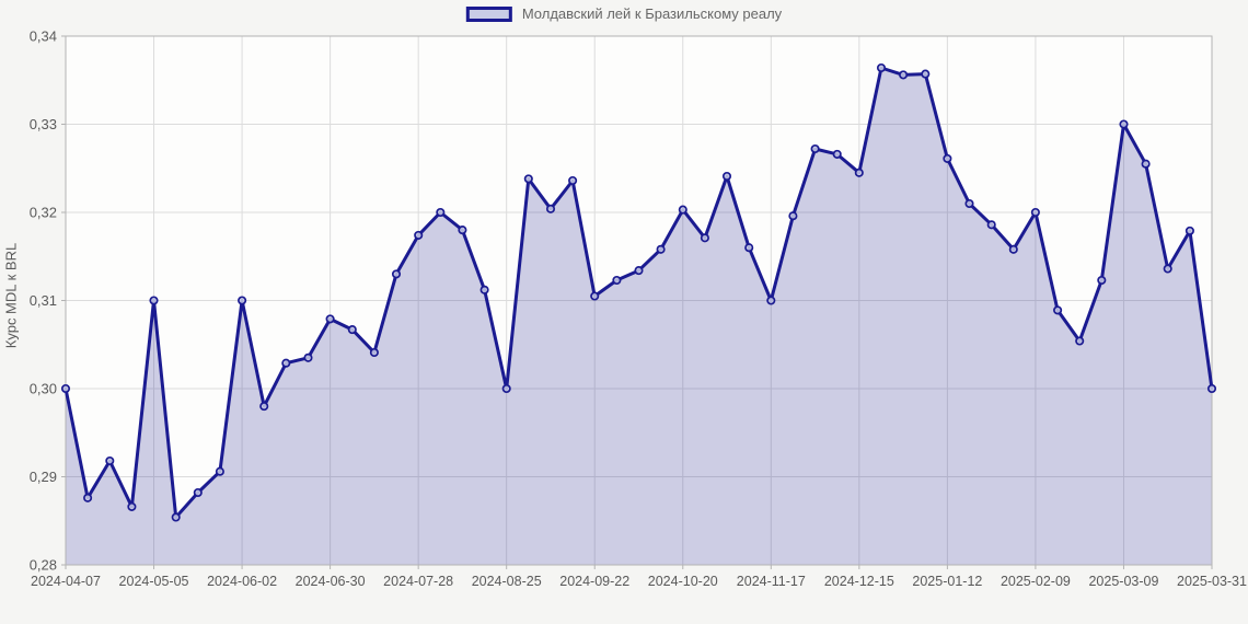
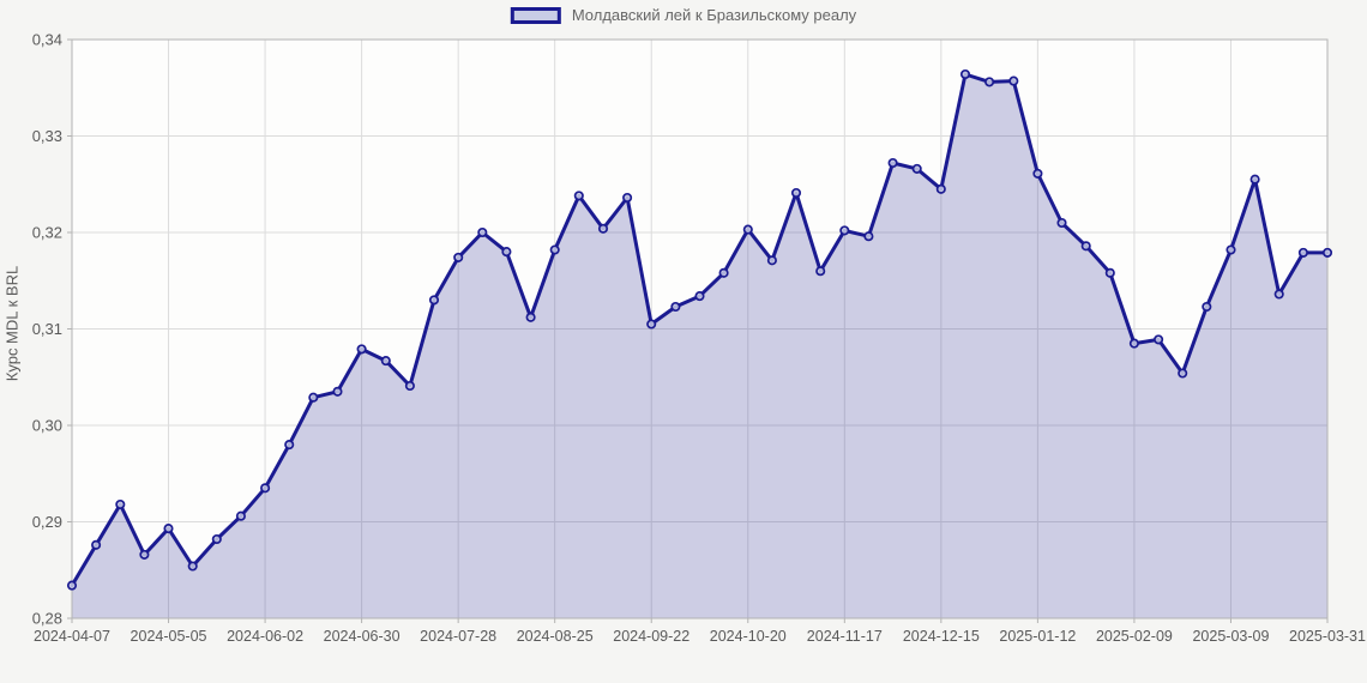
2024-04-07: 0,30 -> 0,28
2024-05-05: 0,31 -> 0,29
2024-06-02: 0,31 -> 0,29
2024-08-25: 0,30 -> 0,32
2024-11-17: 0,31 -> 0,32
2025-02-09: 0,32 -> 0,31
2025-03-09: 0,33 -> 0,32
2025-03-31: 0,30 -> 0,32
